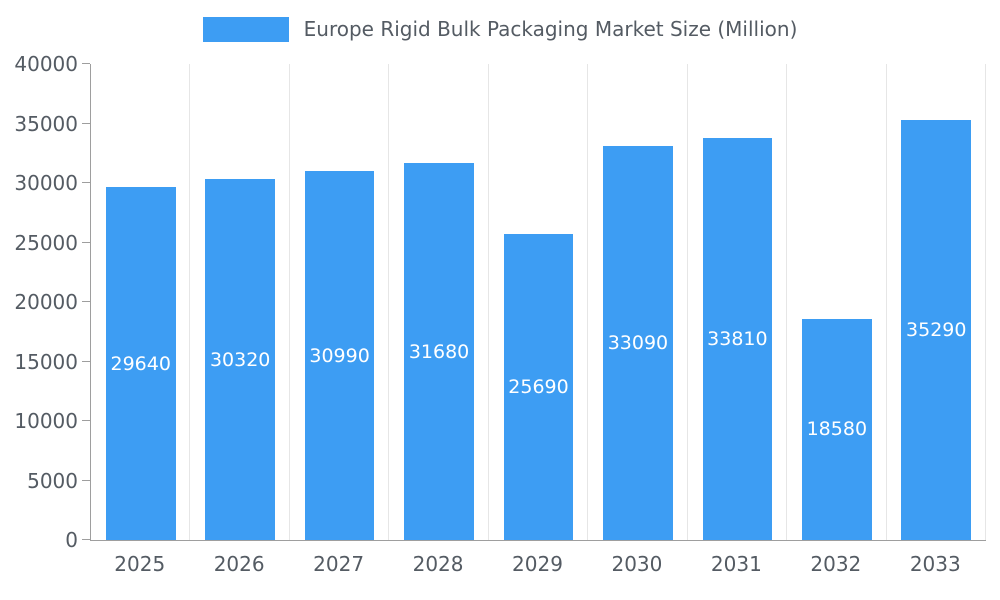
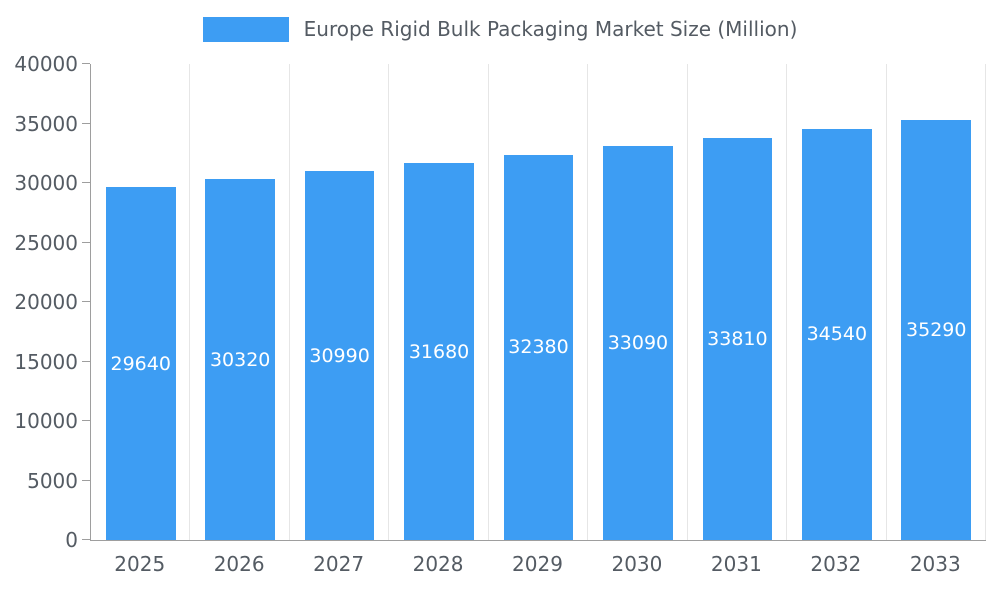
2029: 25690 -> 32380
2032: 18580 -> 34540
